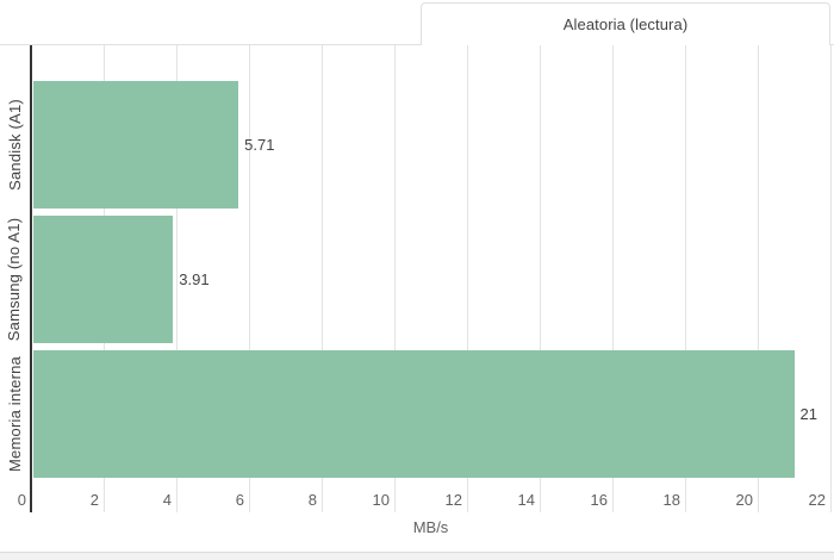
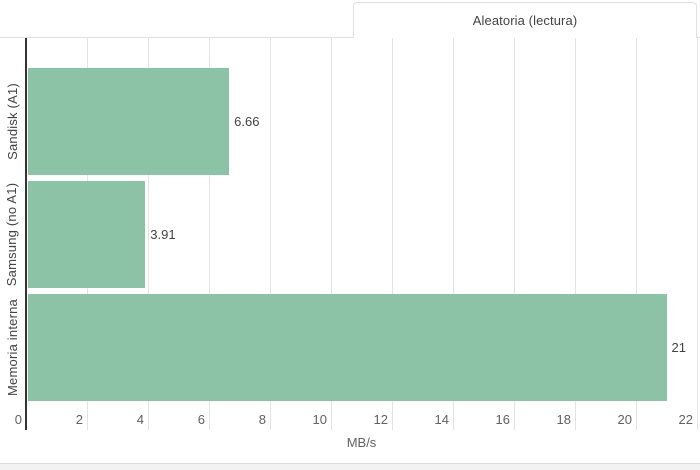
Sandisk (A1): 5.71 -> 6.66
